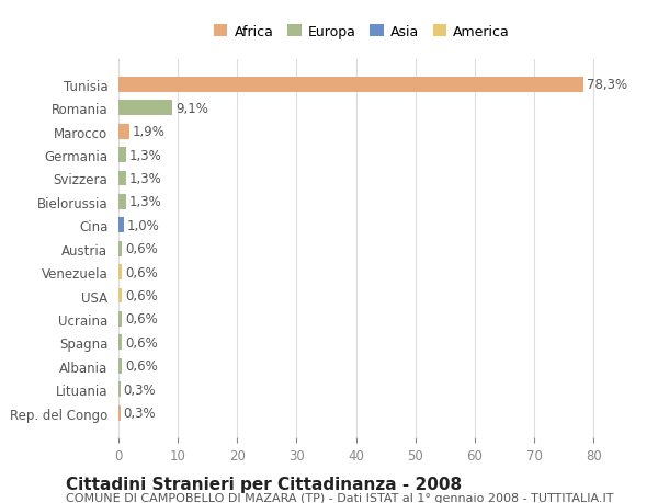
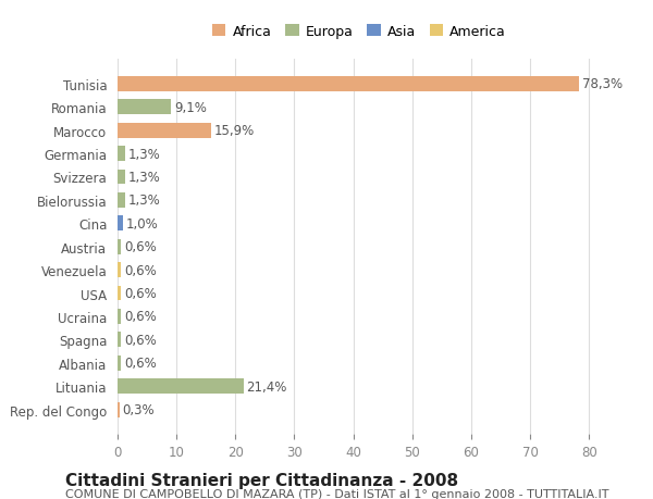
Marocco: 1,9% -> 15,9%
Lituania: 0,3% -> 21,4%
